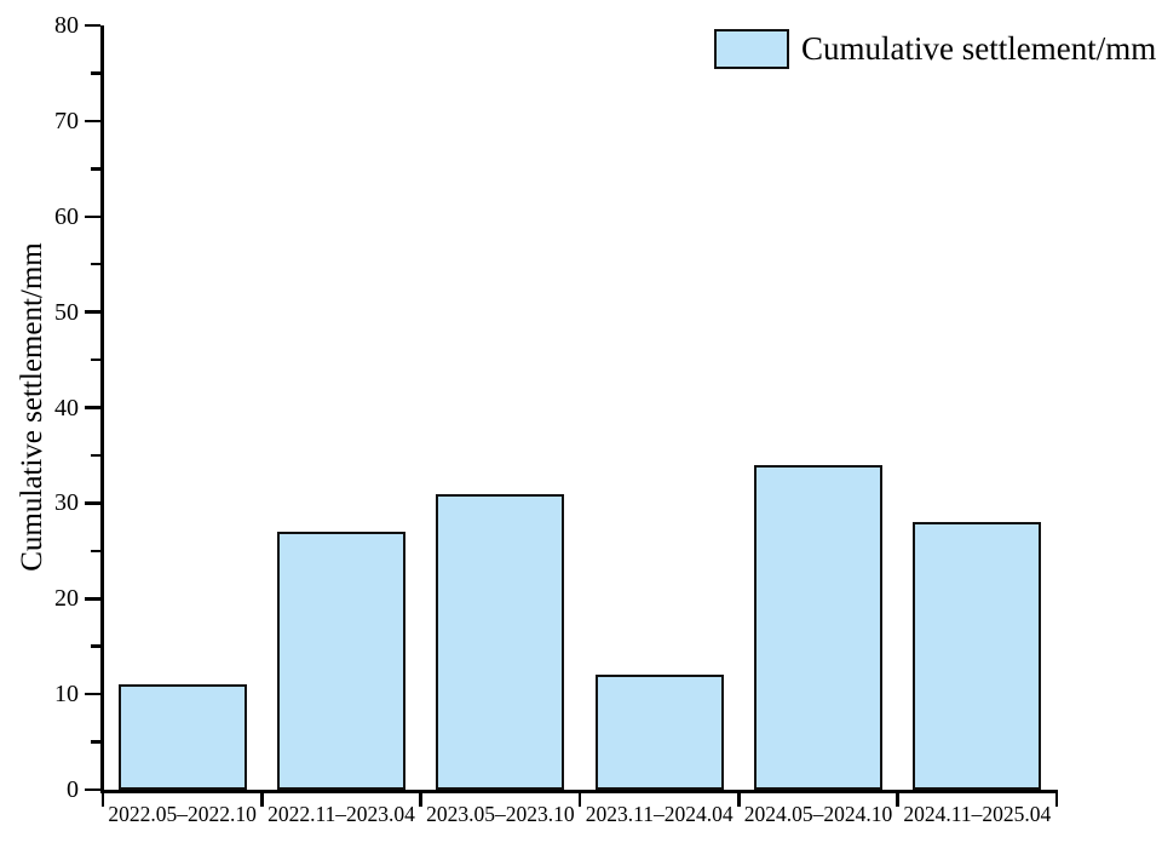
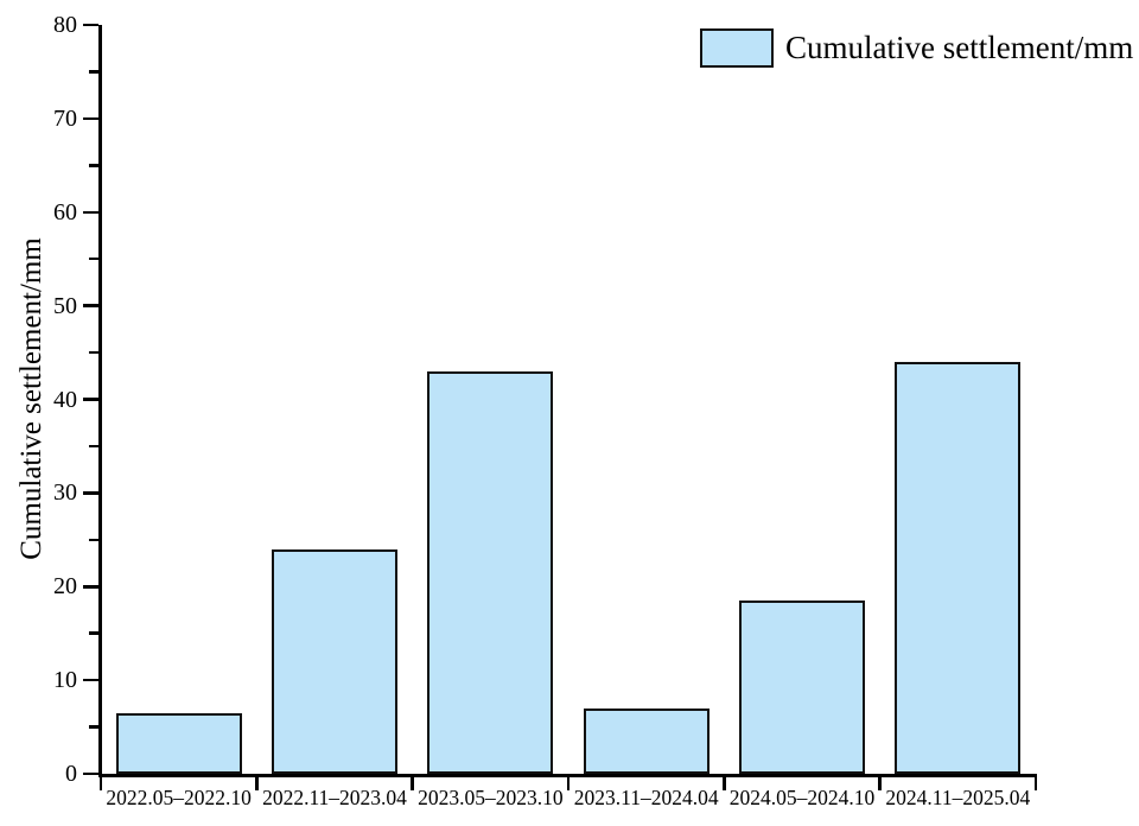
2022.05–2022.10: 11 -> 6
2022.11–2023.04: 27 -> 24
2023.05–2023.10: 31 -> 43
2023.11–2024.04: 12 -> 7
2024.05–2024.10: 34 -> 18
2024.11–2025.04: 28 -> 44
